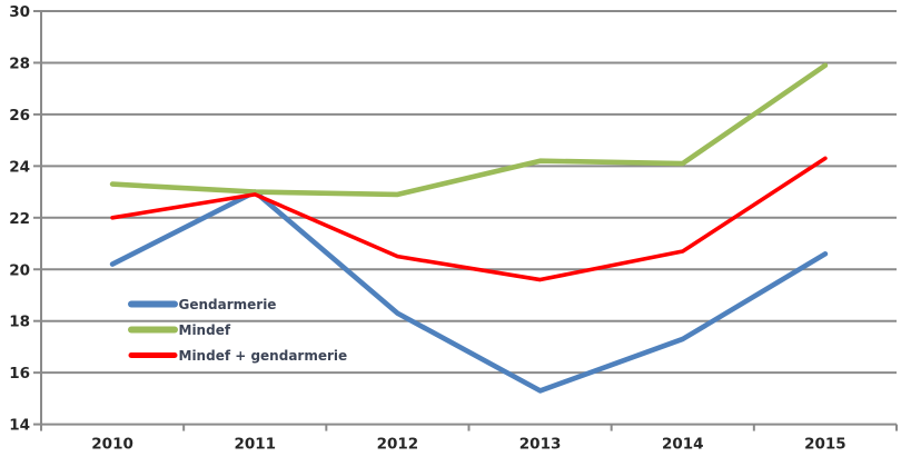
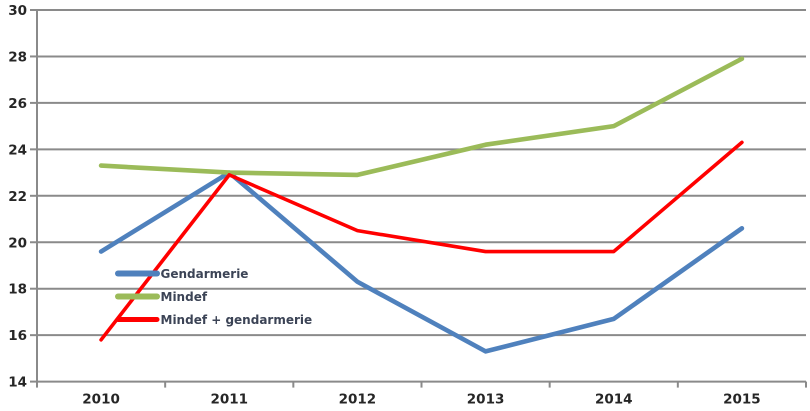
Gendarmerie/2010: 20.2 -> 19.6
Mindef + gendarmerie/2010: 22.0 -> 15.8
Gendarmerie/2014: 17.3 -> 16.7
Mindef/2014: 24.1 -> 25.0
Mindef + gendarmerie/2014: 20.7 -> 19.6
